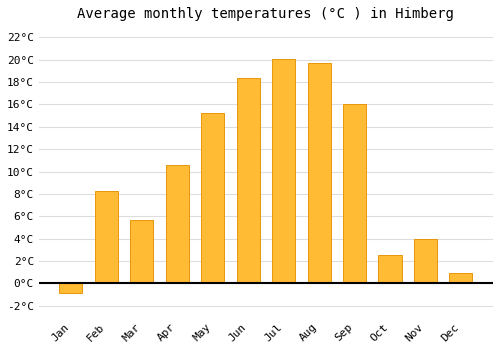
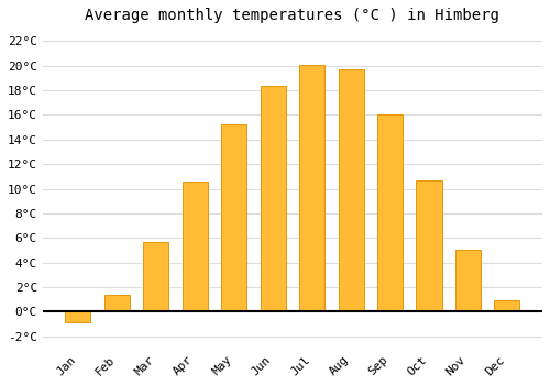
Feb: 8.3°C -> 1.4°C
Oct: 2.5°C -> 10.7°C
Nov: 4.0°C -> 5.0°C
